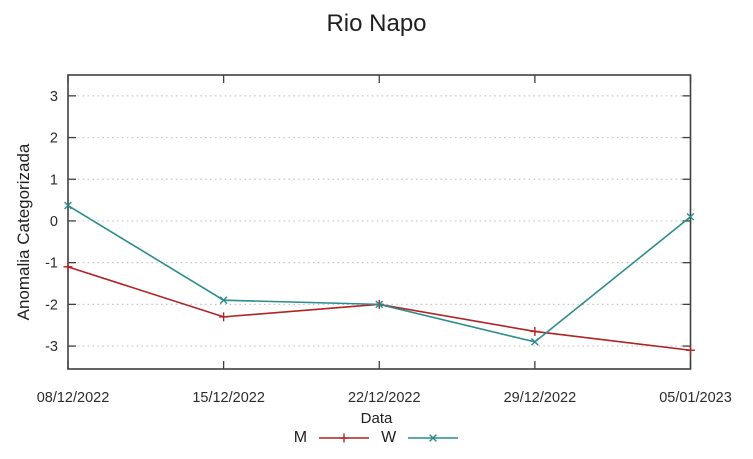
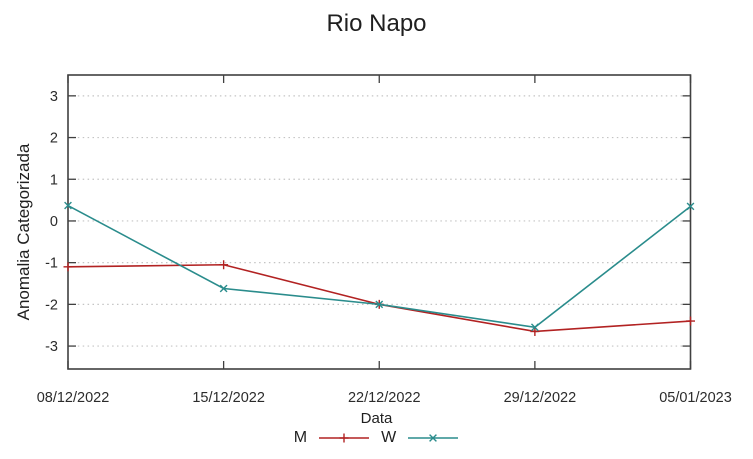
M/15/12/2022: -2.3 -> -1.1
W/15/12/2022: -1.9 -> -1.6
W/29/12/2022: -2.9 -> -2.5
M/05/01/2023: -3.1 -> -2.4
W/05/01/2023: 0.1 -> 0.3
